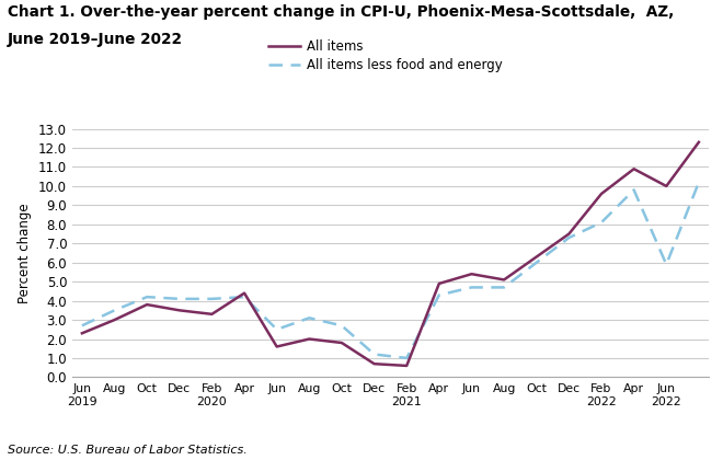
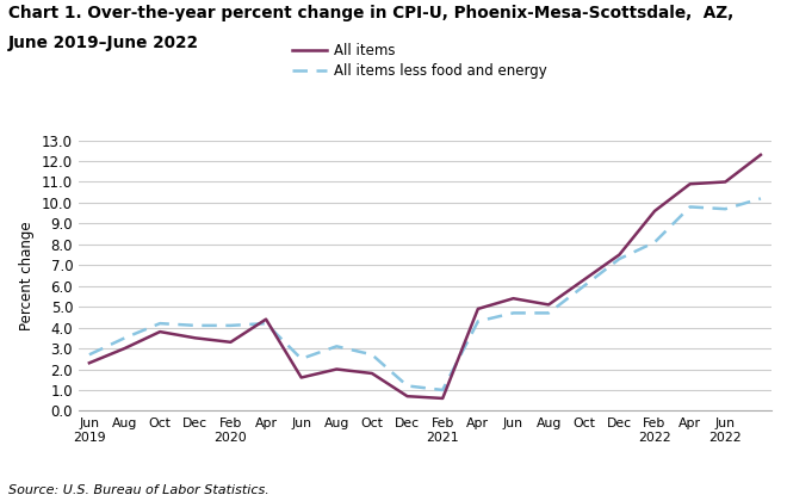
All items/Jun 2022: 10.0 -> 11.0
All items less food and energy/Jun 2022: 5.9 -> 9.7
